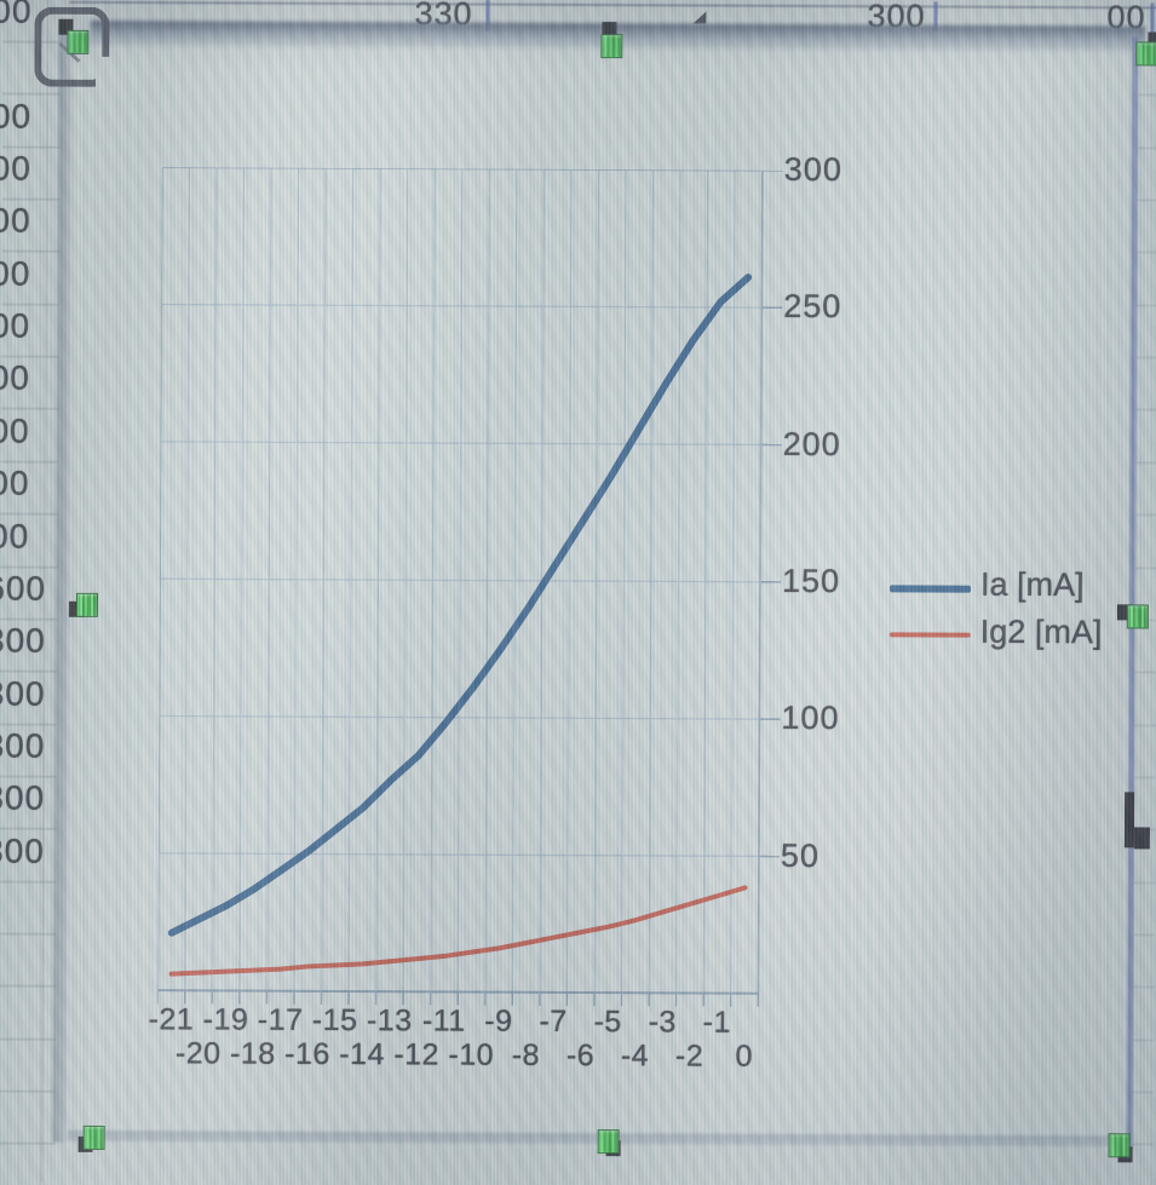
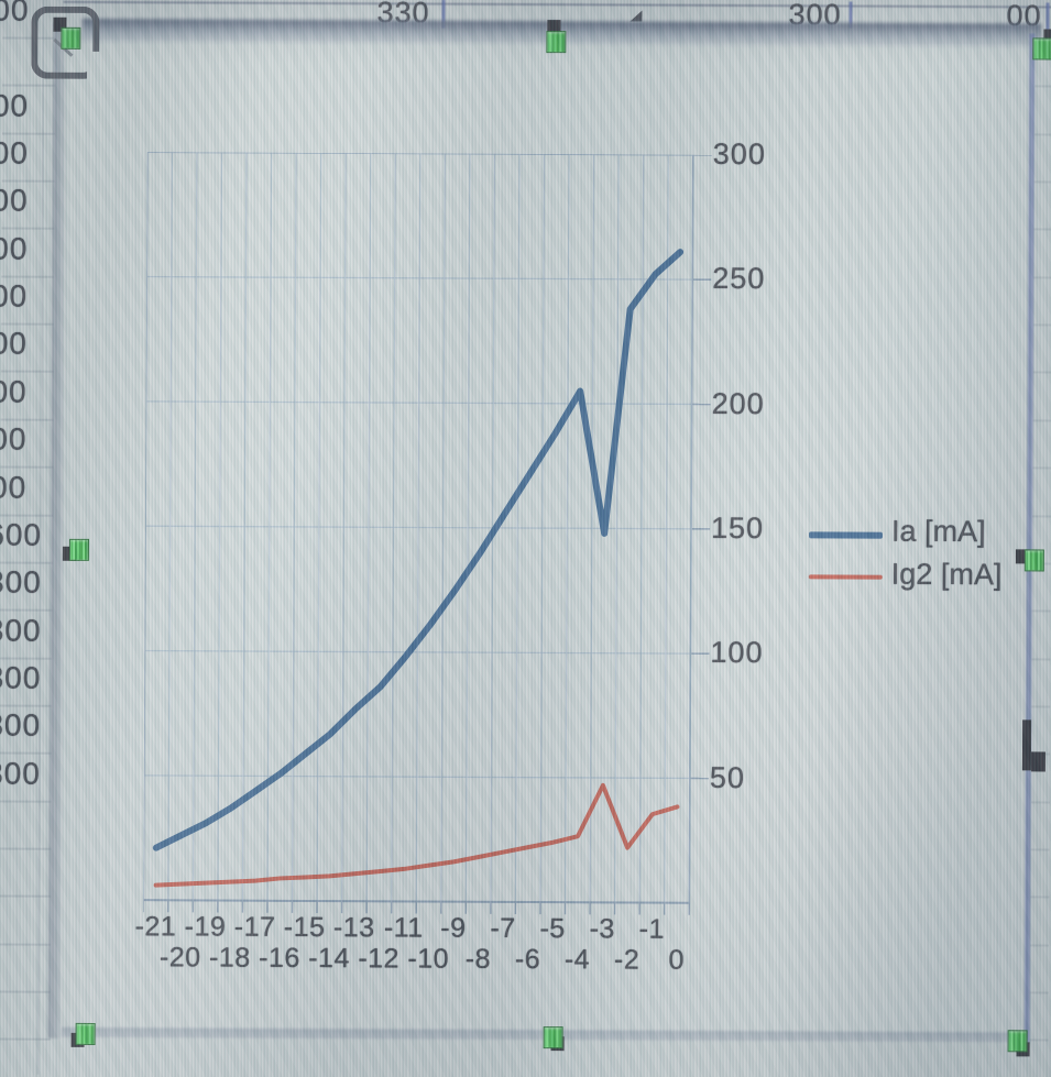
Ia [mA]/-3: 222 -> 148
Ig2 [mA]/-3: 30 -> 47
Ig2 [mA]/-2: 32 -> 22
